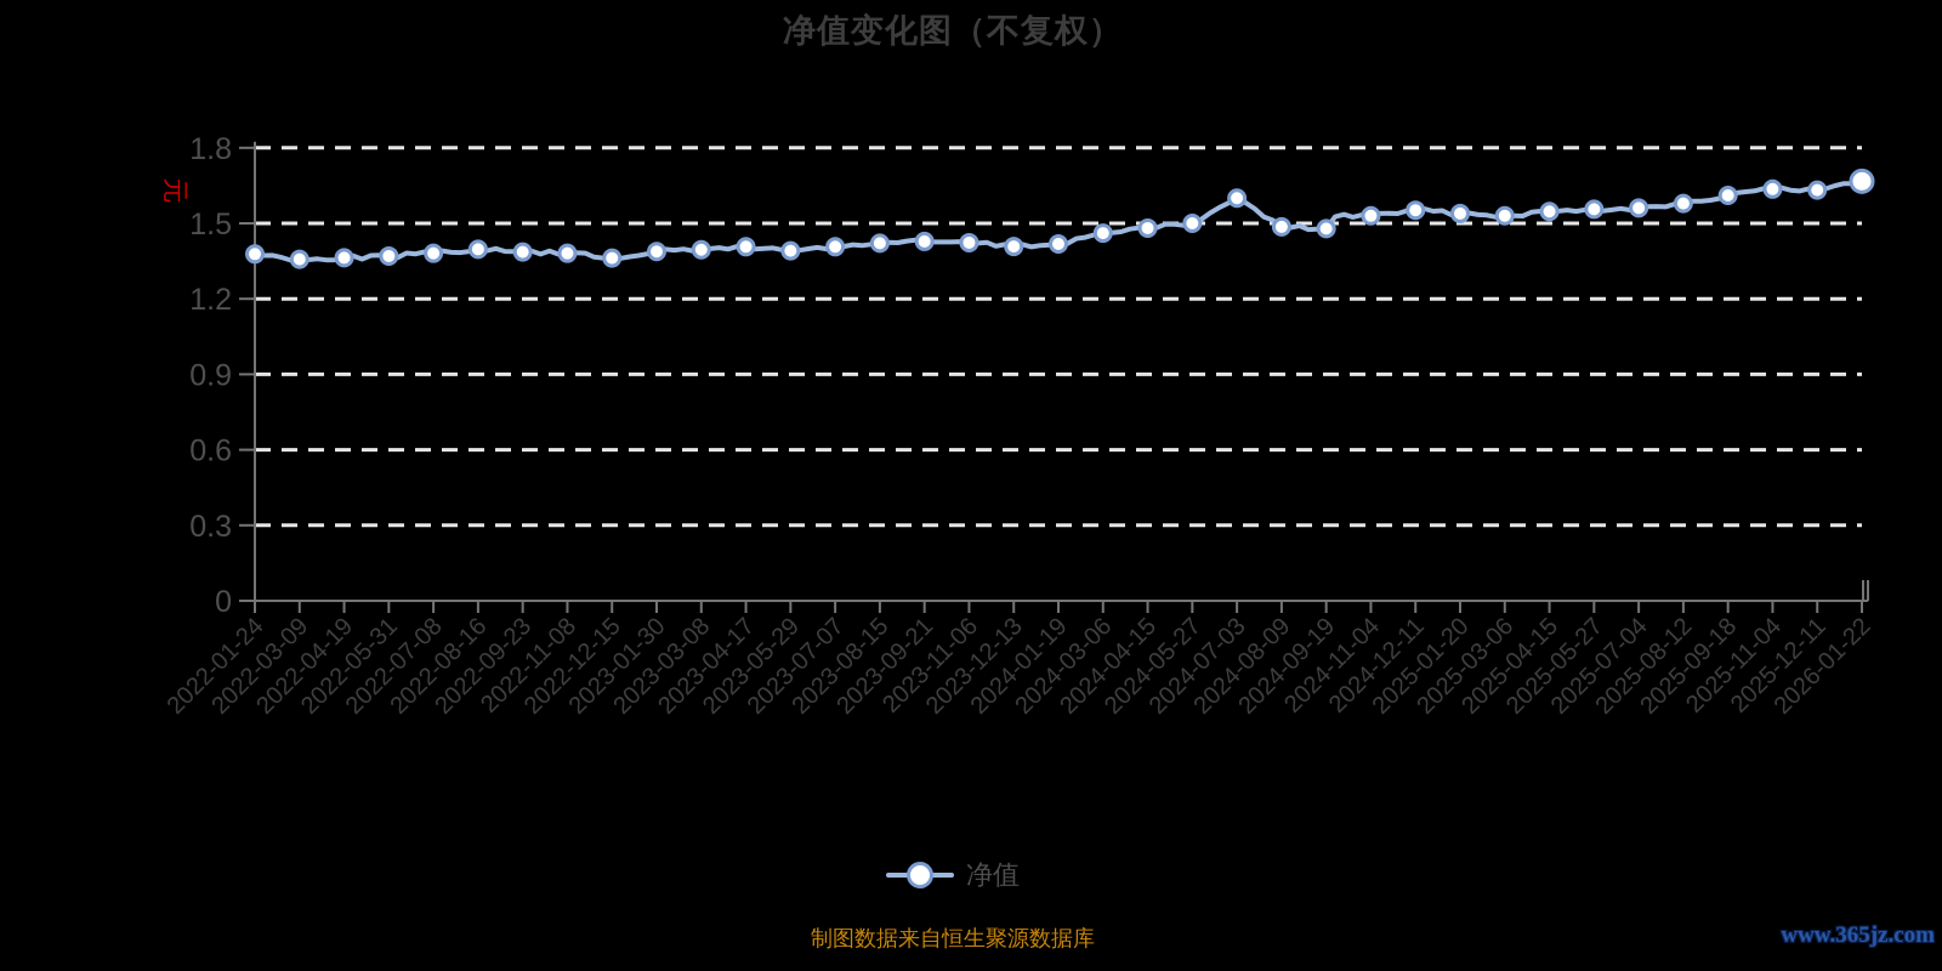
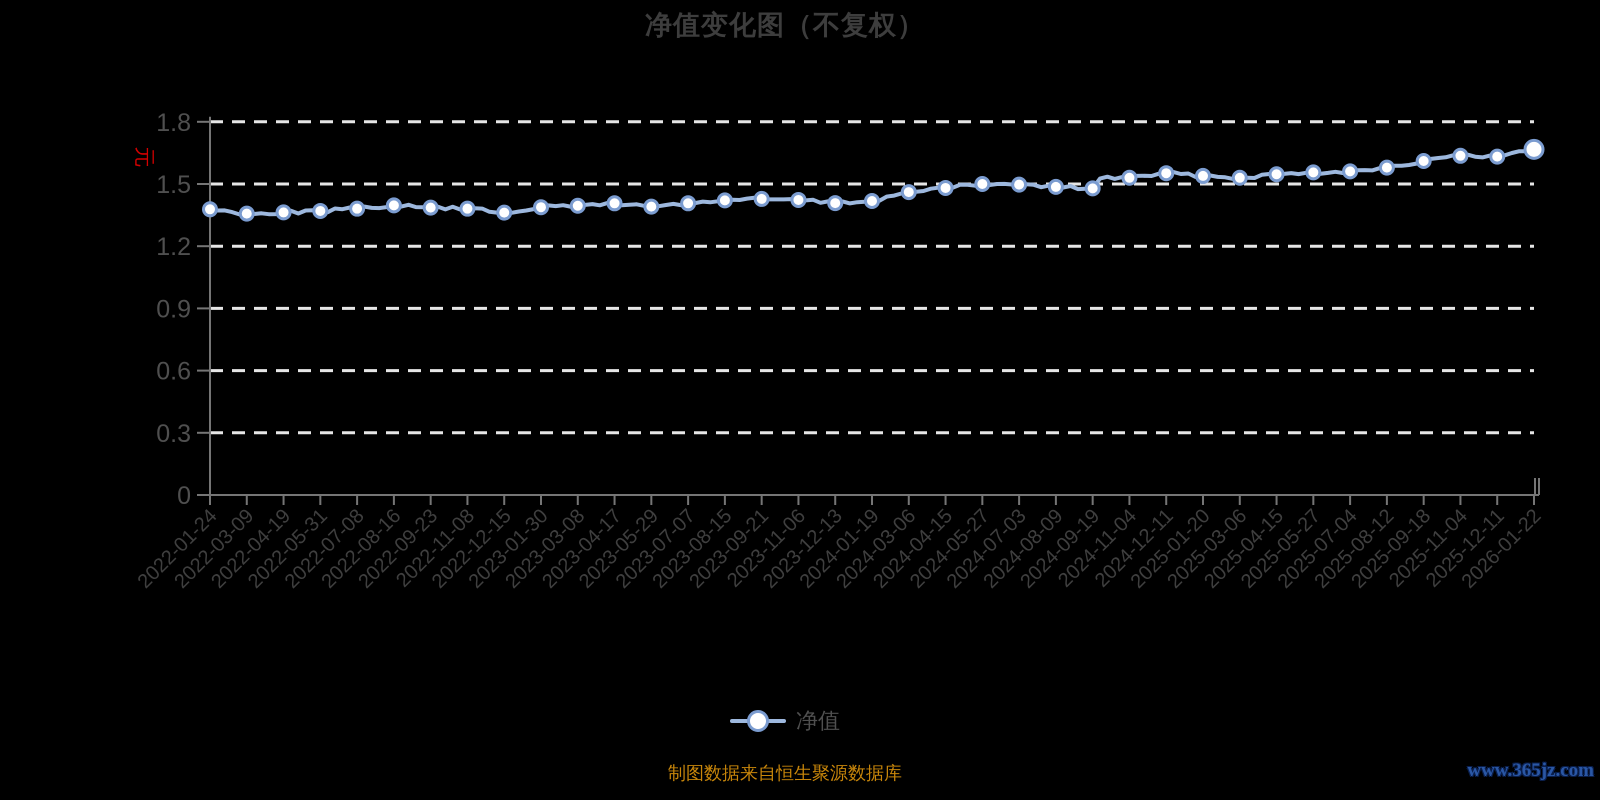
2024-07-03: 1.60 -> 1.50
